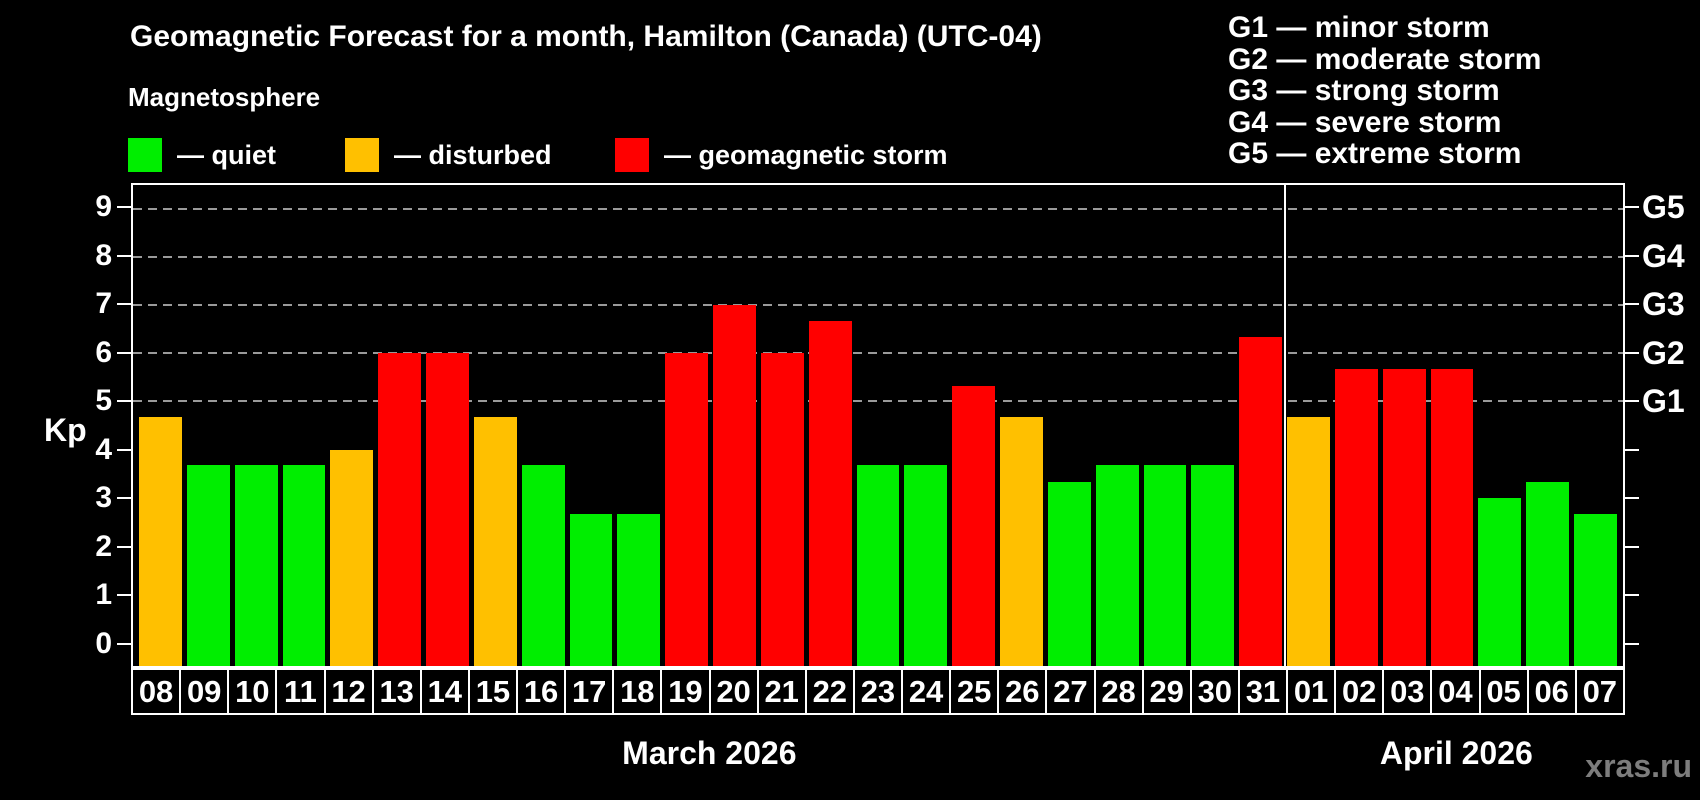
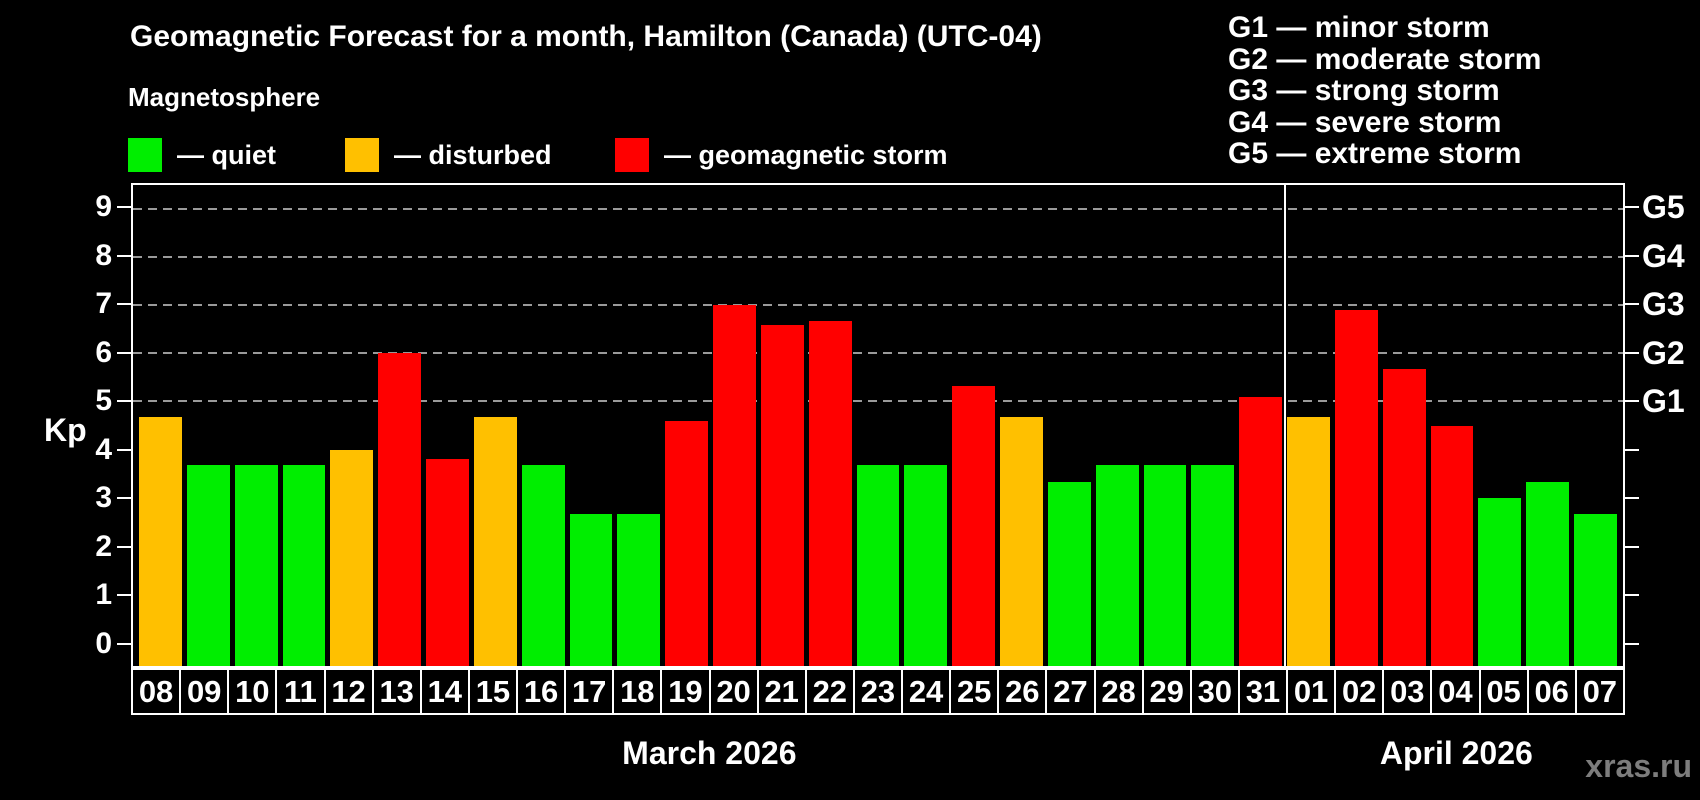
14: 6.0 -> 3.8
19: 6.0 -> 4.6
21: 6.0 -> 6.6
31: 6.3 -> 5.1
02: 5.7 -> 6.9
04: 5.7 -> 4.5
